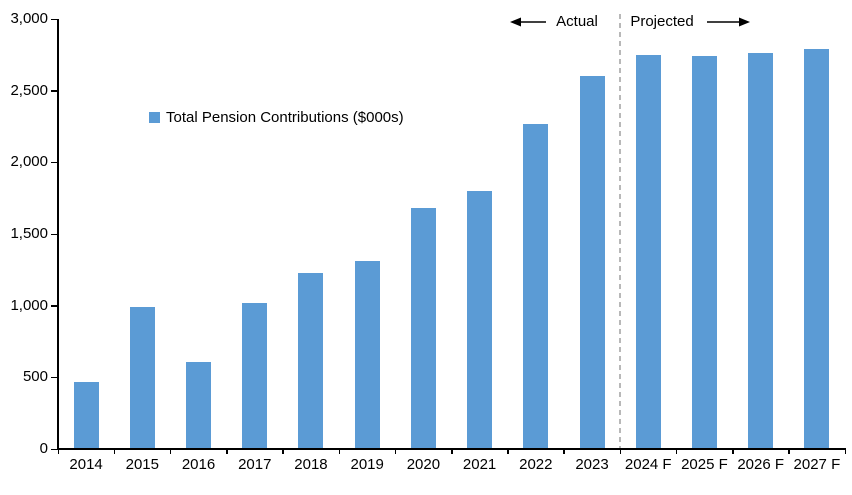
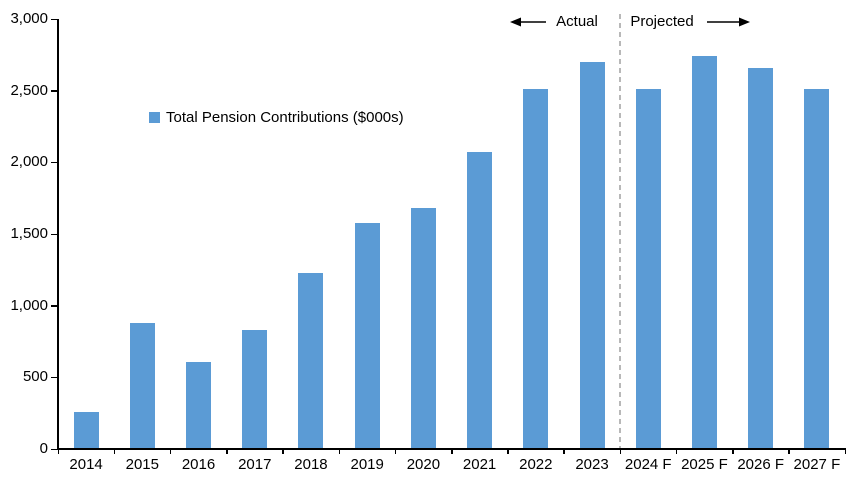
2014: 470 -> 260
2015: 990 -> 880
2017: 1020 -> 830
2019: 1310 -> 1580
2021: 1800 -> 2070
2022: 2260 -> 2510
2023: 2600 -> 2700
2024 F: 2750 -> 2510
2026 F: 2760 -> 2660
2027 F: 2790 -> 2510
